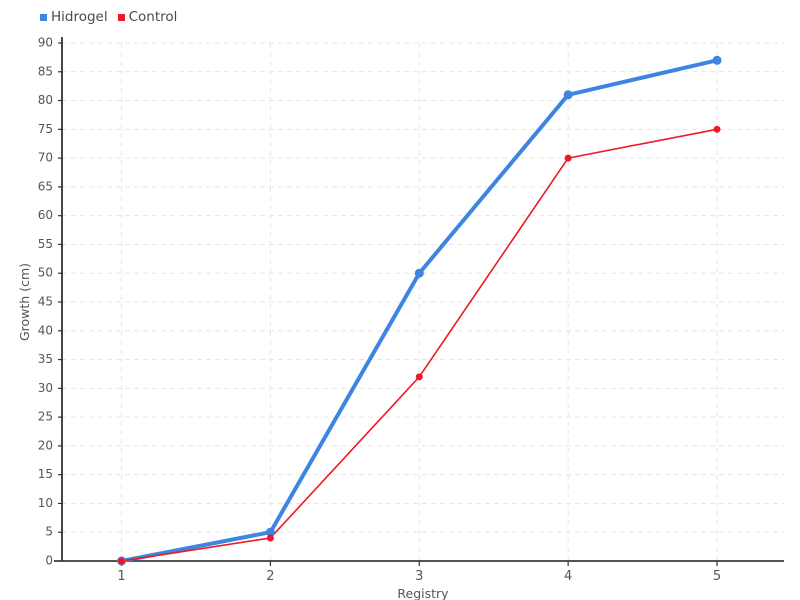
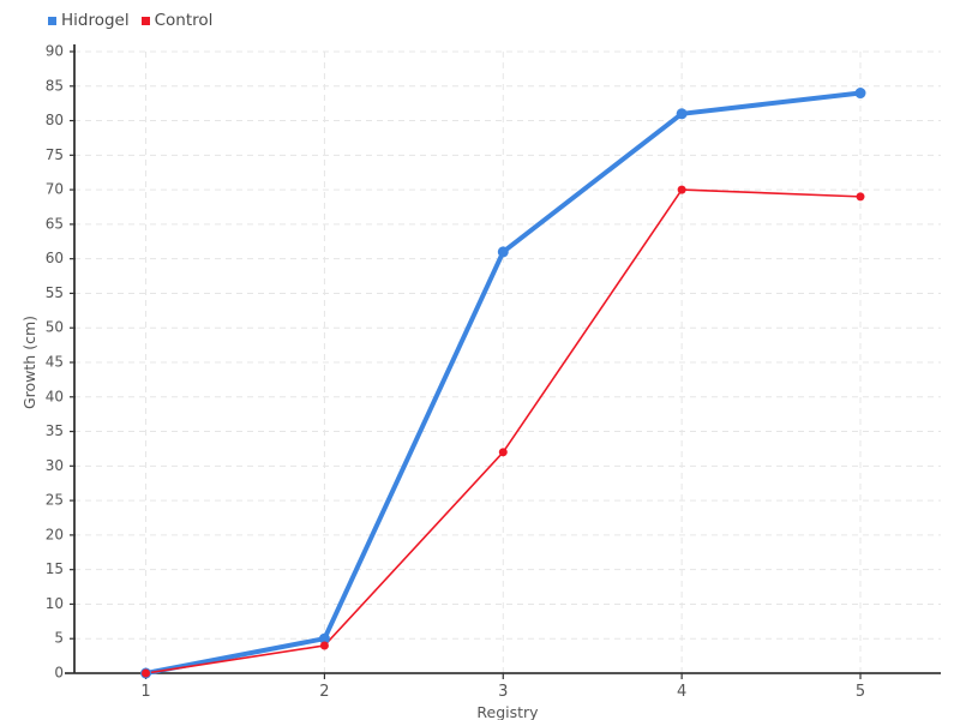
Hidrogel/3: 50 -> 61
Hidrogel/5: 87 -> 84
Control/5: 75 -> 69
